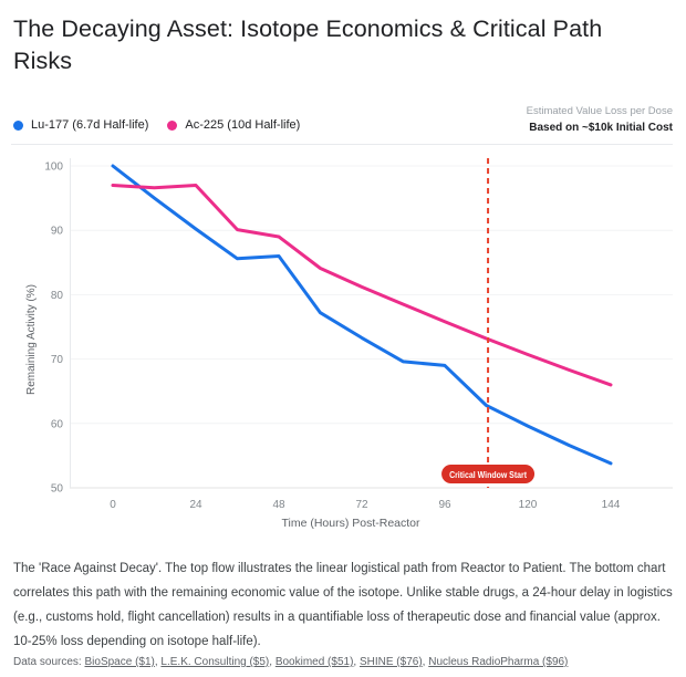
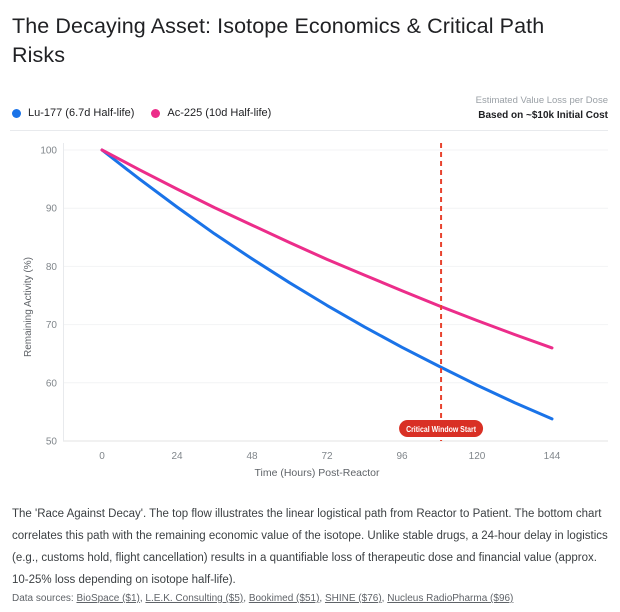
Ac-225 (10d Half-life)/0: 97 -> 100
Ac-225 (10d Half-life)/24: 97 -> 93
Lu-177 (6.7d Half-life)/48: 86 -> 81
Ac-225 (10d Half-life)/48: 89 -> 87
Lu-177 (6.7d Half-life)/96: 69 -> 66
